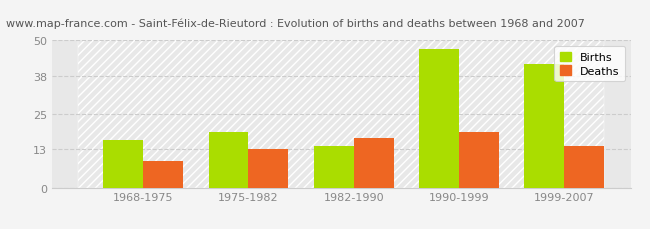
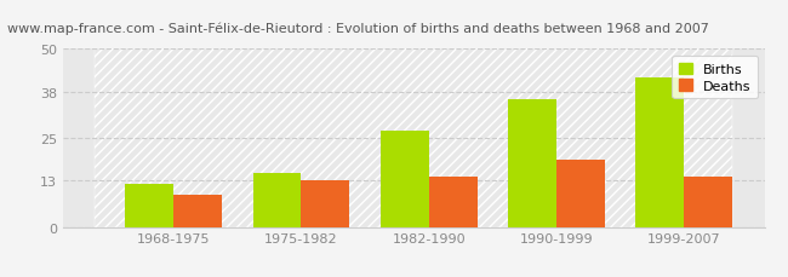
Births/1968-1975: 16 -> 12
Births/1975-1982: 19 -> 15
Births/1982-1990: 14 -> 27
Deaths/1982-1990: 17 -> 14
Births/1990-1999: 47 -> 36
